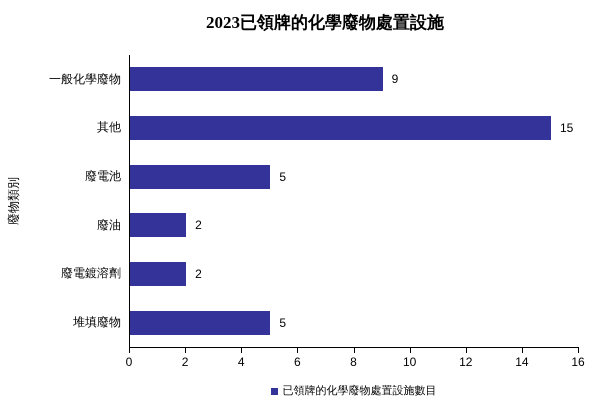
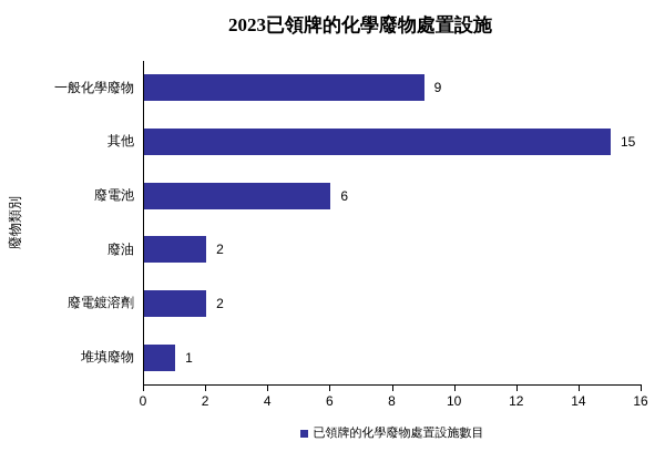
廢電池: 5 -> 6
堆填廢物: 5 -> 1
